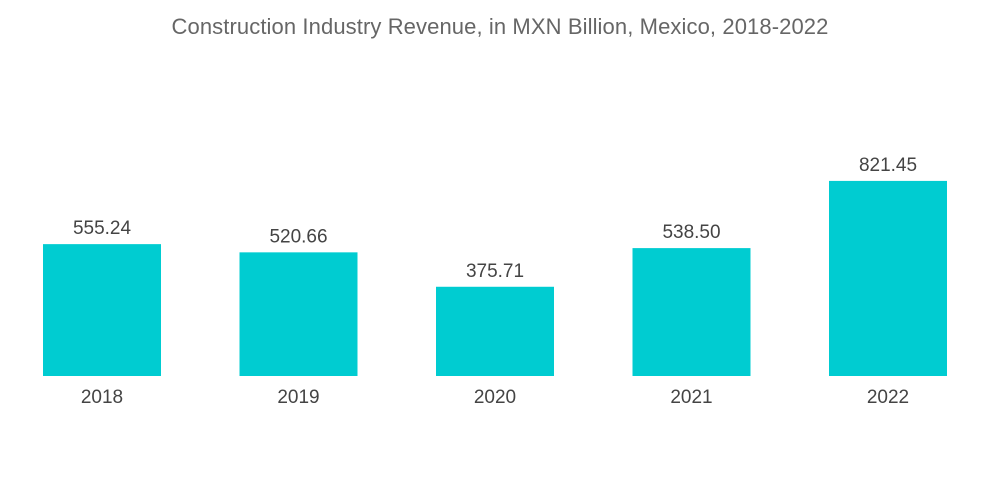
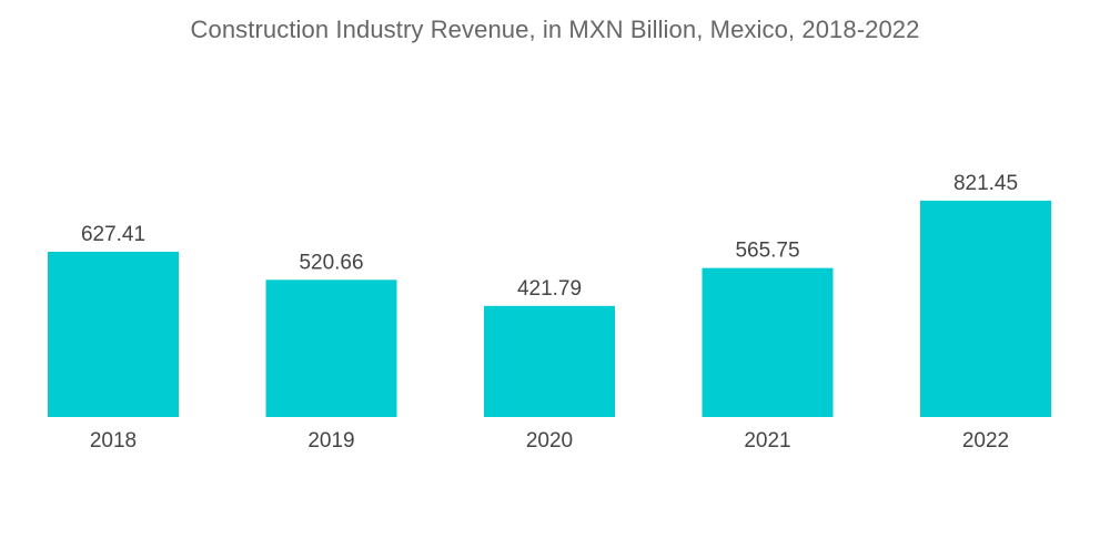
2018: 555.24 -> 627.41
2020: 375.71 -> 421.79
2021: 538.50 -> 565.75
